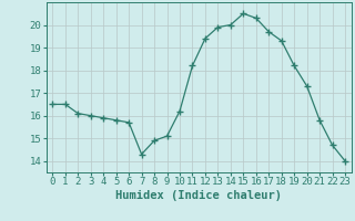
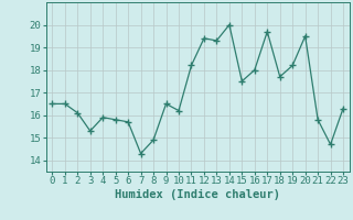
3: 16.0 -> 15.3
9: 15.1 -> 16.5
13: 19.9 -> 19.3
15: 20.5 -> 17.5
16: 20.3 -> 18.0
18: 19.3 -> 17.7
20: 17.3 -> 19.5
23: 14.0 -> 16.3
